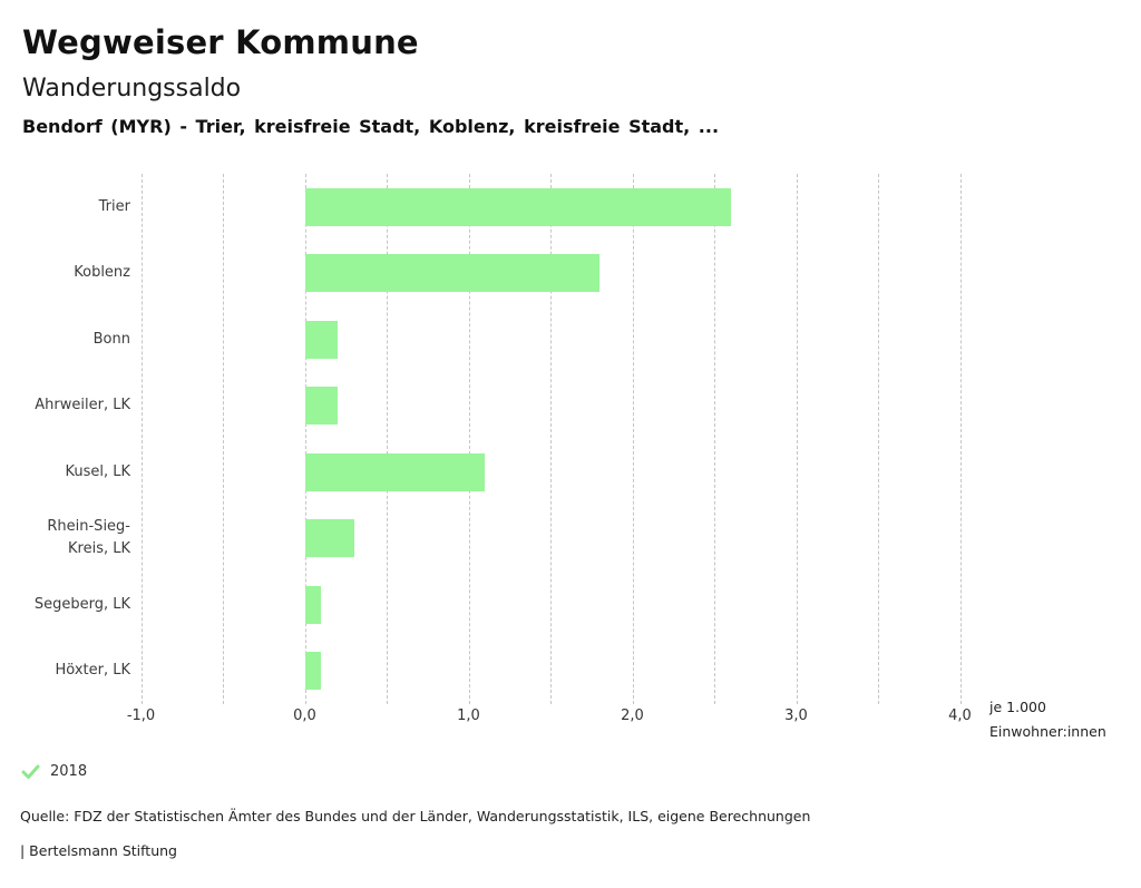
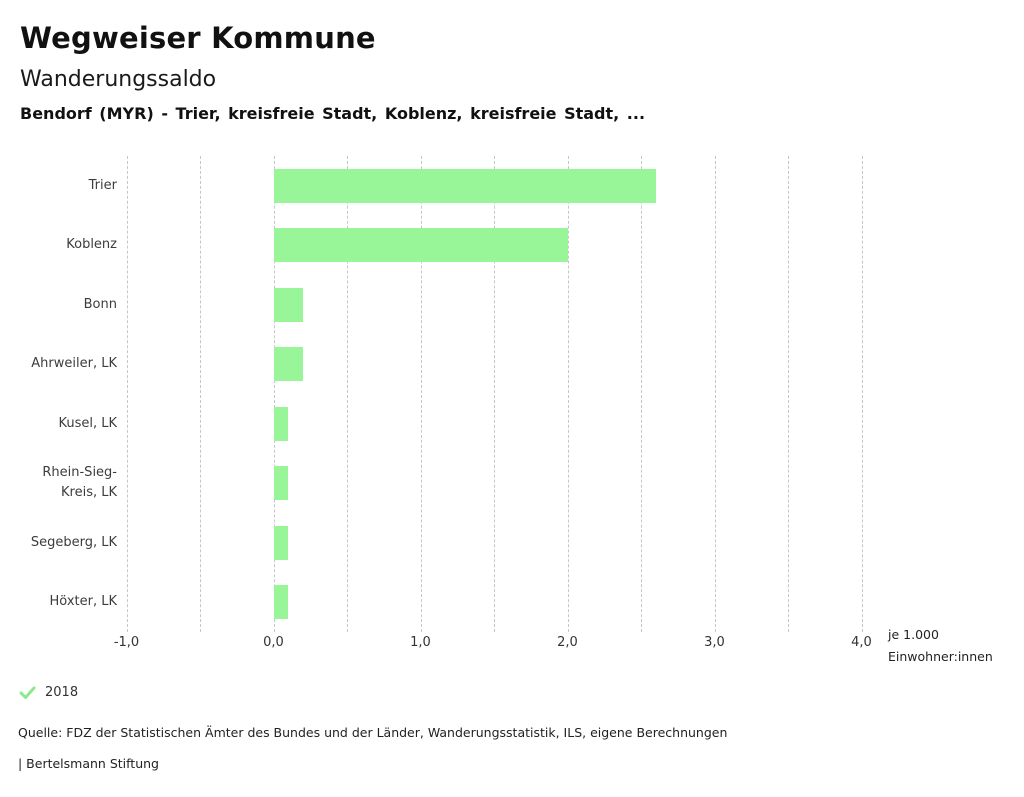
Koblenz: 1,8 -> 2,0
Kusel, LK: 1,1 -> 0,1
Rhein-Sieg-Kreis, LK: 0,3 -> 0,1
